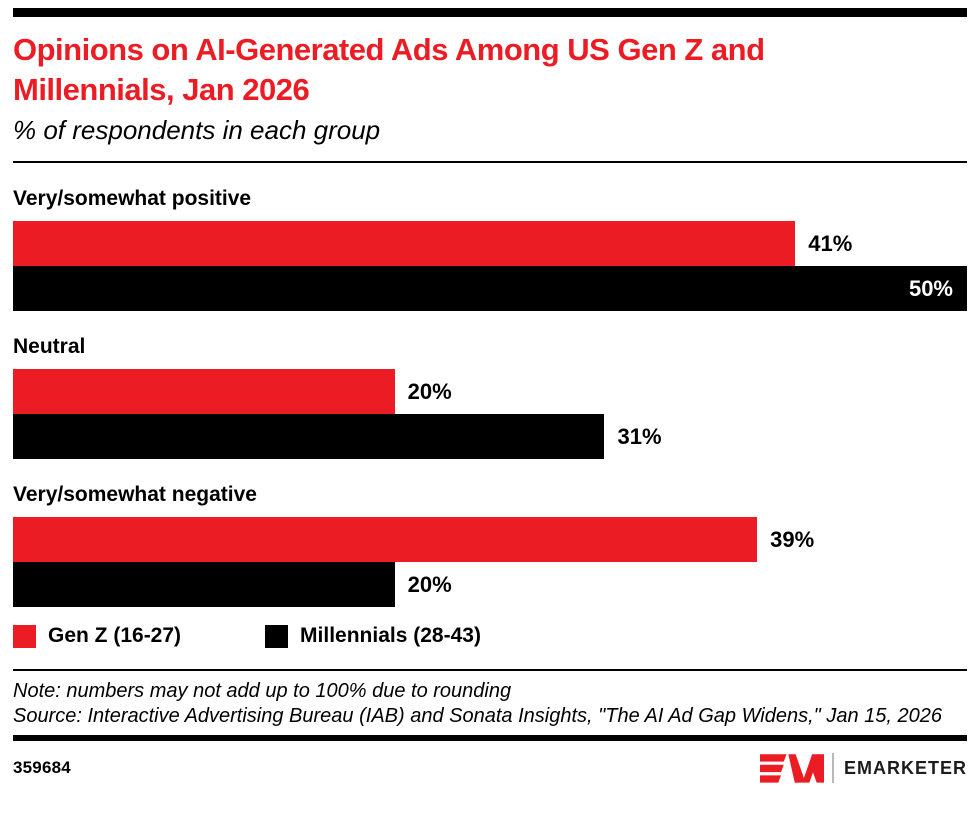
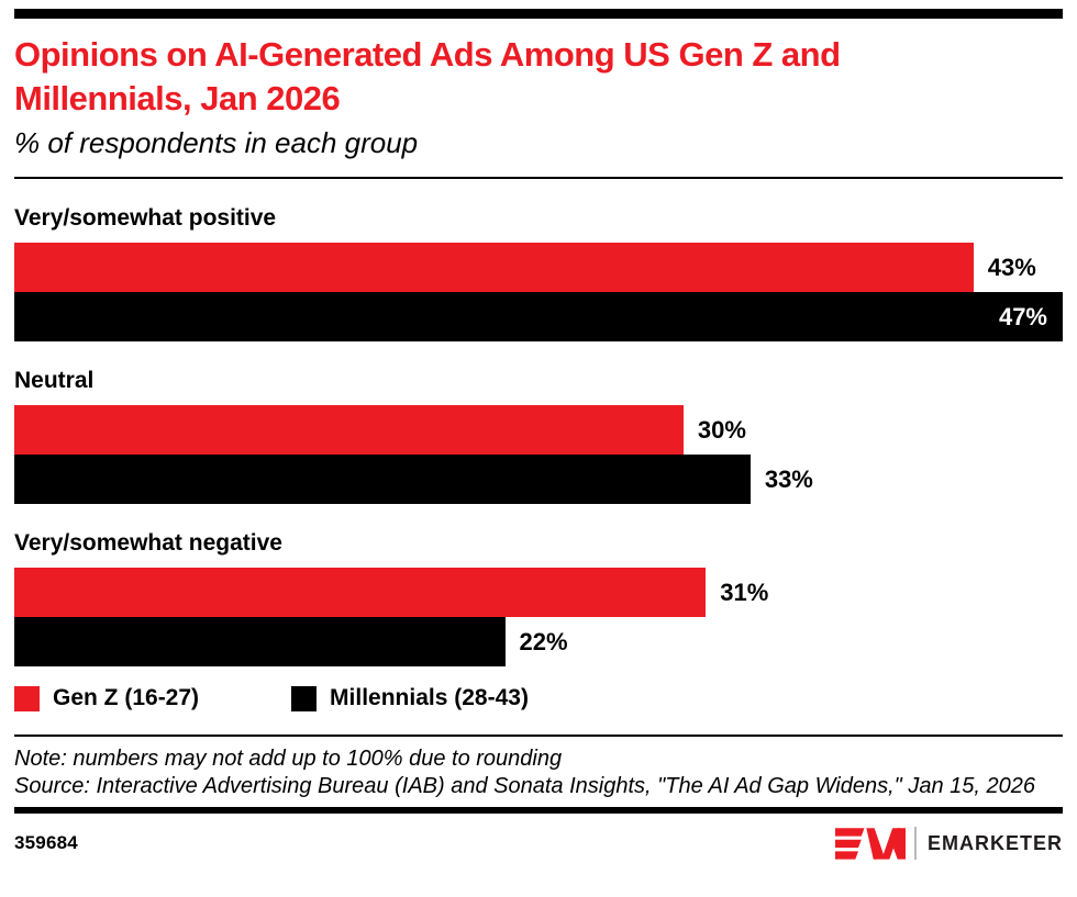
Gen Z (16-27)/Very/somewhat positive: 41% -> 43%
Millennials (28-43)/Very/somewhat positive: 50% -> 47%
Gen Z (16-27)/Neutral: 20% -> 30%
Millennials (28-43)/Neutral: 31% -> 33%
Gen Z (16-27)/Very/somewhat negative: 39% -> 31%
Millennials (28-43)/Very/somewhat negative: 20% -> 22%
